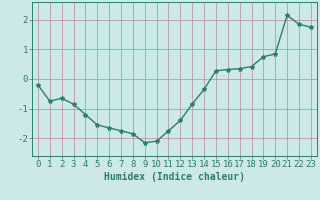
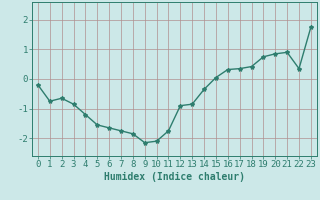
12: -1.40 -> -0.90
15: 0.28 -> 0.05
21: 2.15 -> 0.90
22: 1.85 -> 0.35
